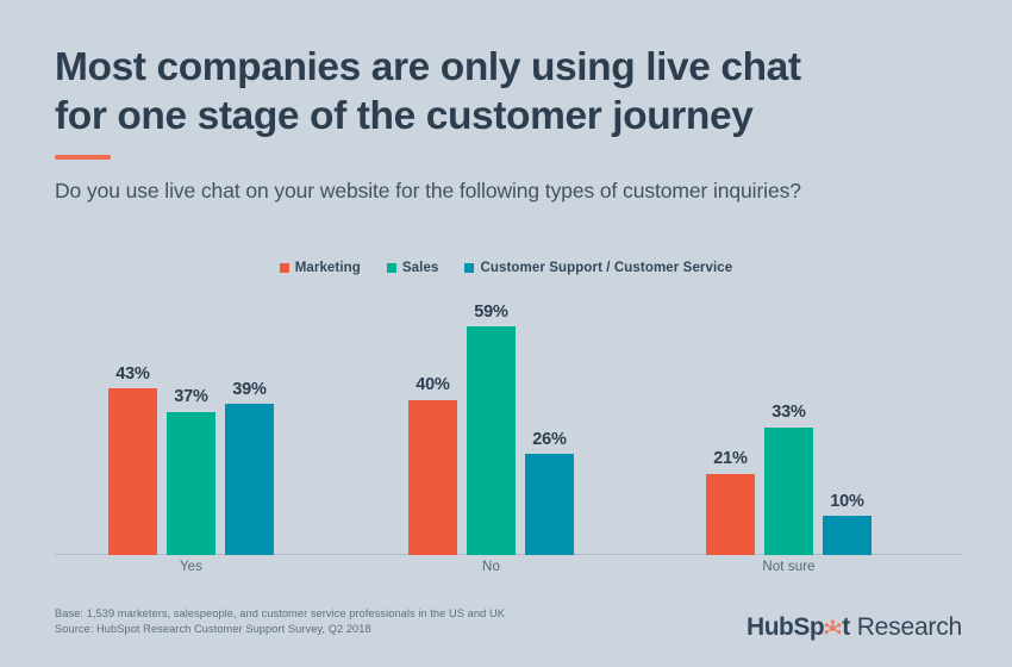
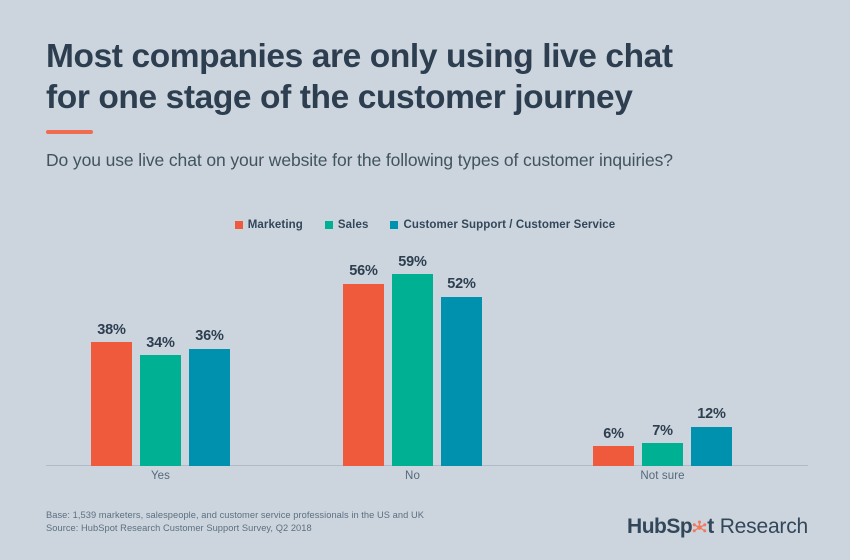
Marketing/Yes: 43% -> 38%
Sales/Yes: 37% -> 34%
Customer Support / Customer Service/Yes: 39% -> 36%
Marketing/No: 40% -> 56%
Customer Support / Customer Service/No: 26% -> 52%
Marketing/Not sure: 21% -> 6%
Sales/Not sure: 33% -> 7%
Customer Support / Customer Service/Not sure: 10% -> 12%
